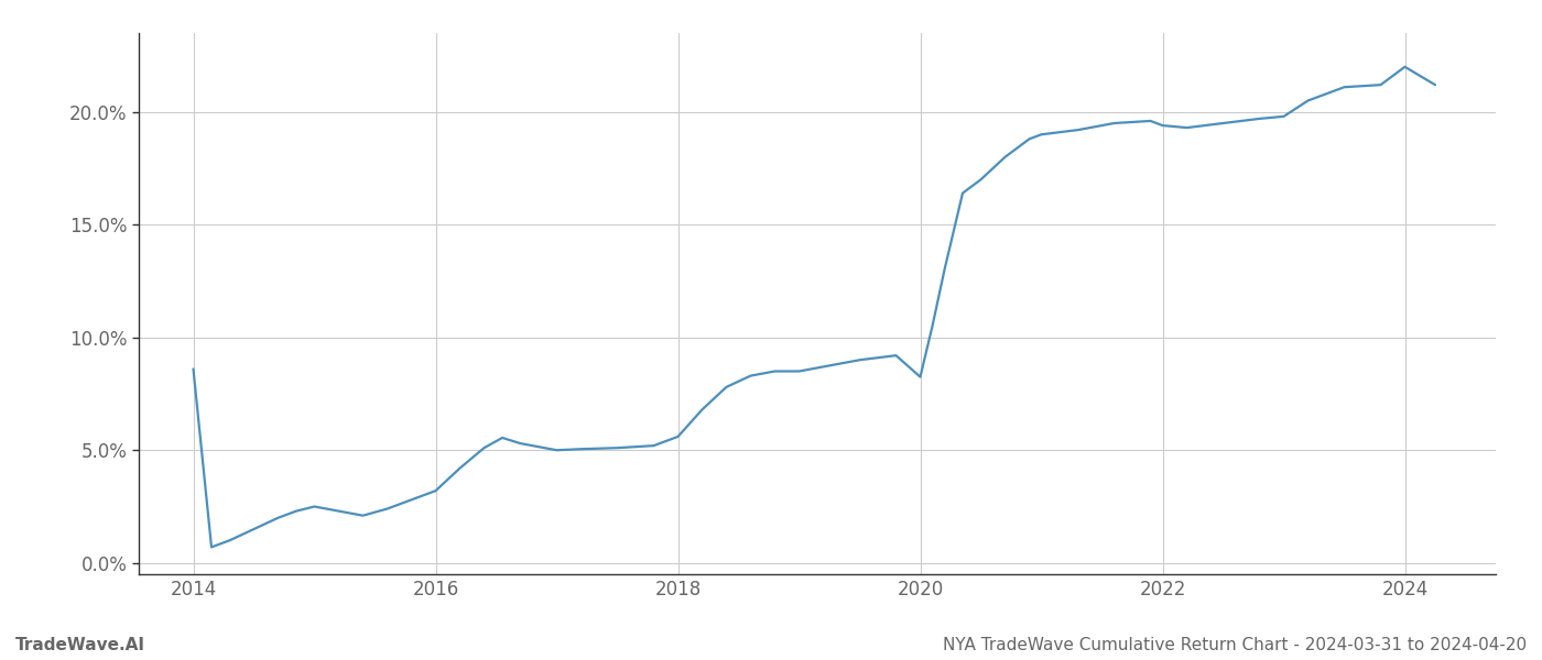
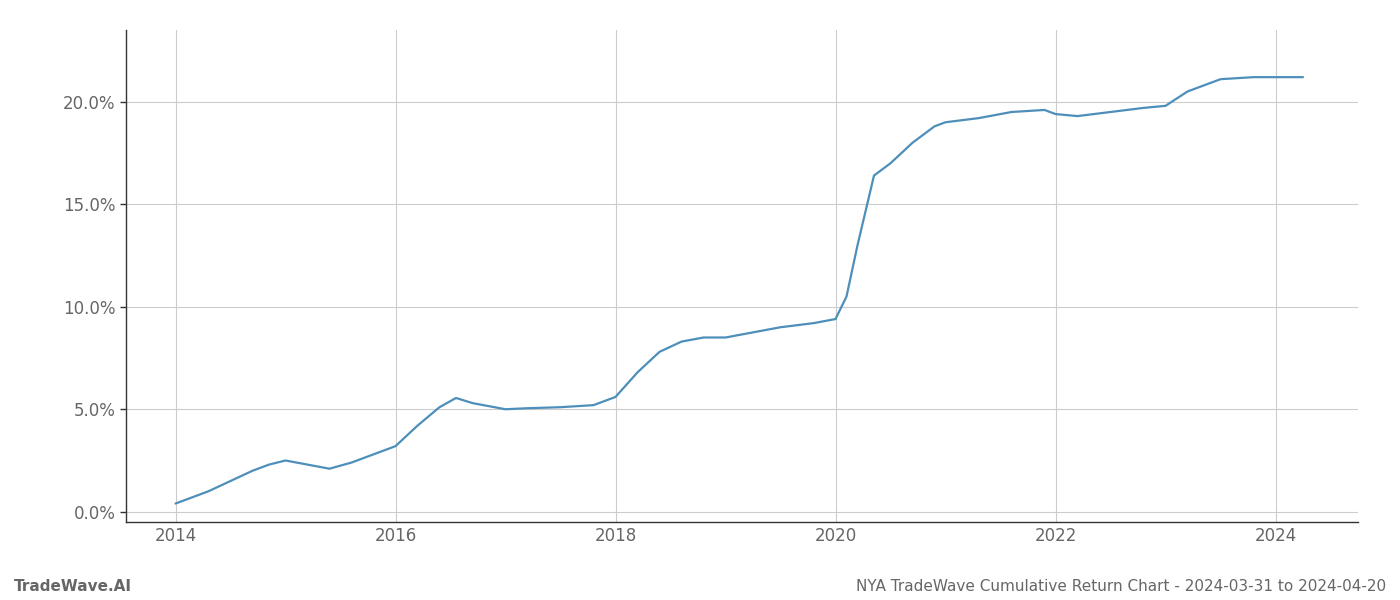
2014: 8.60% -> 0.40%
2020: 8.25% -> 9.40%
2024: 22.00% -> 21.20%
